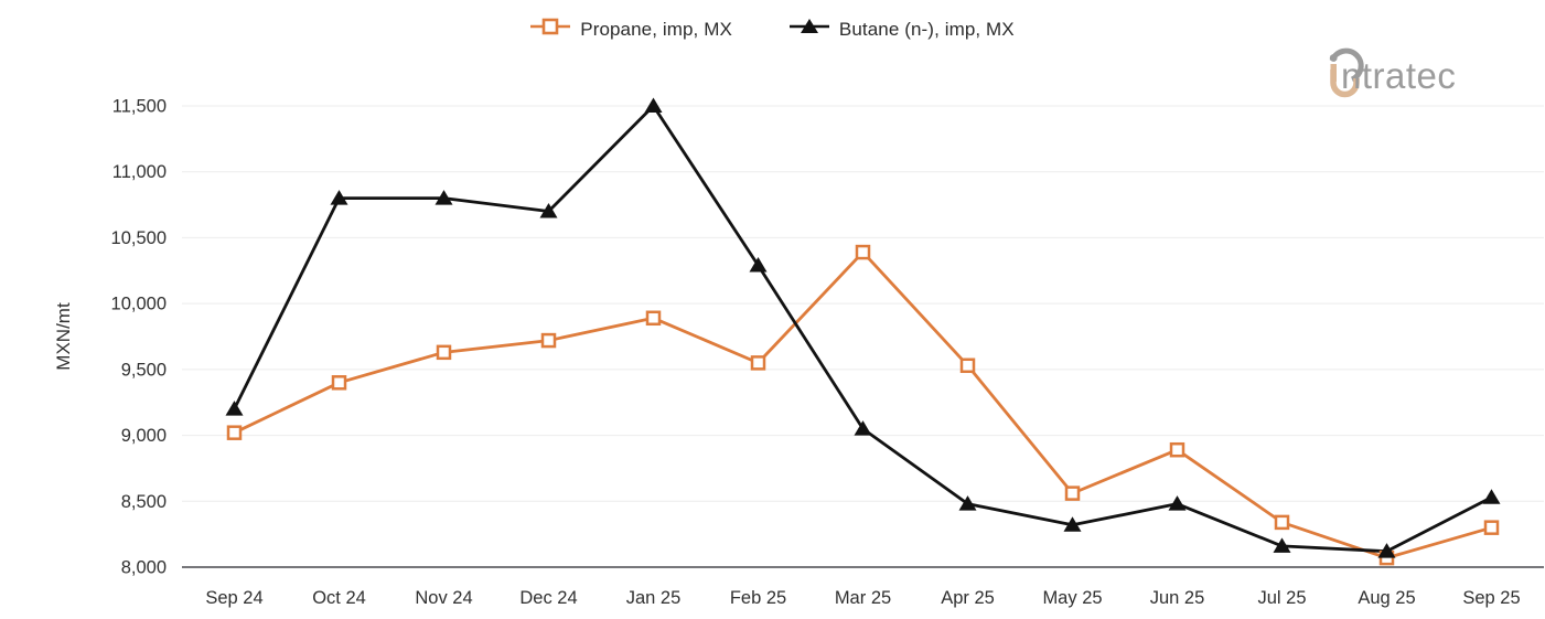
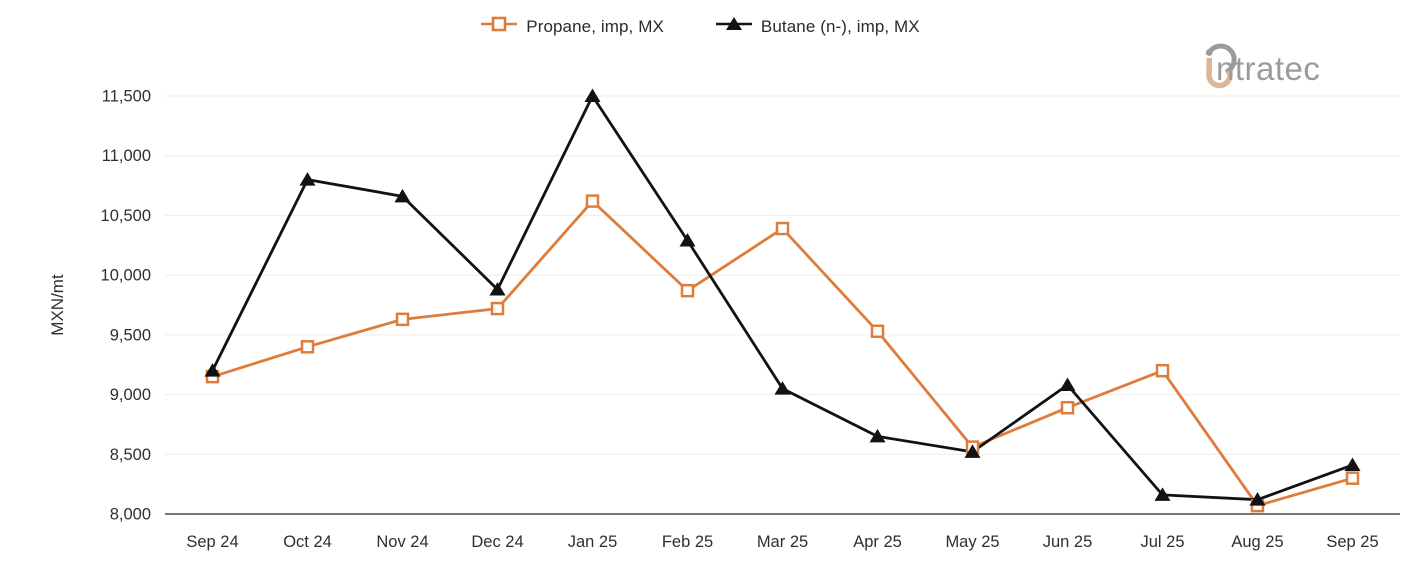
Propane, imp, MX/Sep 24: 9020 -> 9150
Butane (n-), imp, MX/Nov 24: 10800 -> 10660
Butane (n-), imp, MX/Dec 24: 10700 -> 9880
Propane, imp, MX/Jan 25: 9890 -> 10620
Propane, imp, MX/Feb 25: 9550 -> 9870
Butane (n-), imp, MX/Apr 25: 8480 -> 8650
Butane (n-), imp, MX/May 25: 8320 -> 8520
Butane (n-), imp, MX/Jun 25: 8480 -> 9080
Propane, imp, MX/Jul 25: 8340 -> 9200
Butane (n-), imp, MX/Sep 25: 8530 -> 8410
